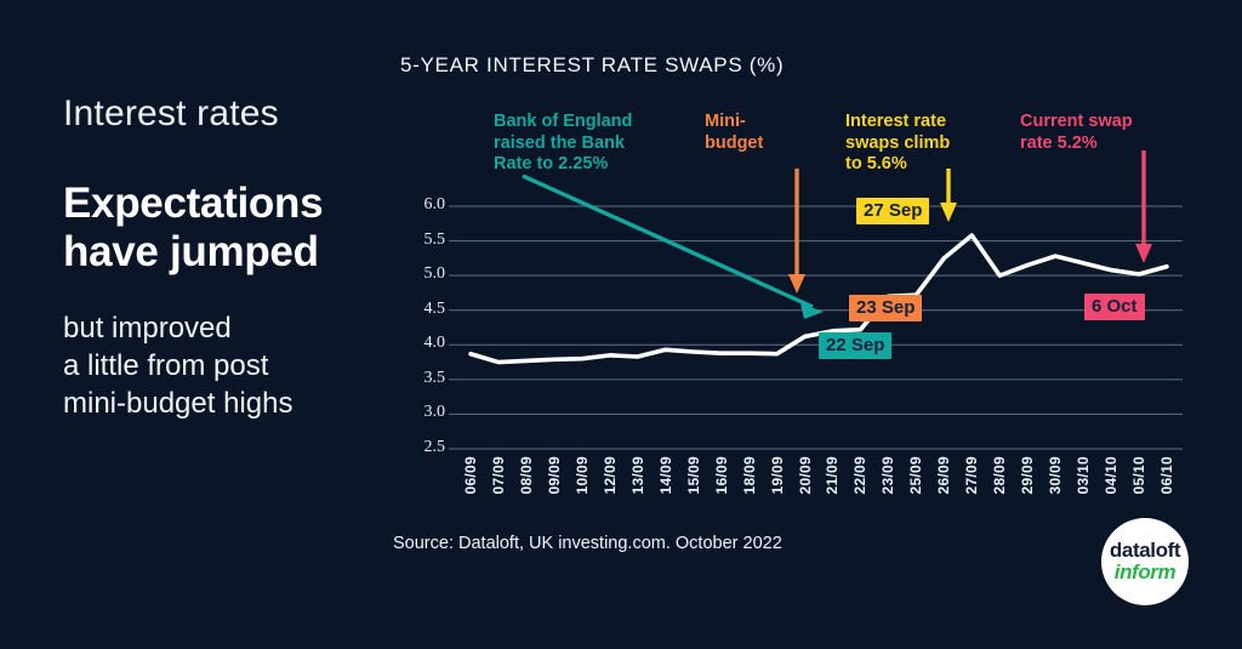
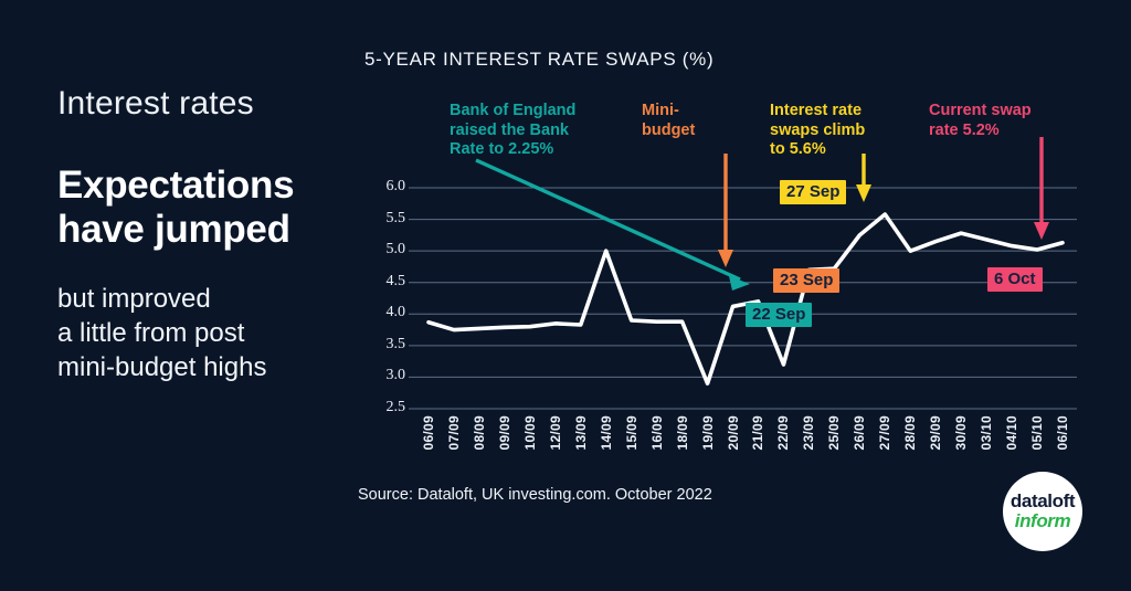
14/09: 3.9 -> 5.0
19/09: 3.9 -> 2.9
22/09: 4.2 -> 3.2
